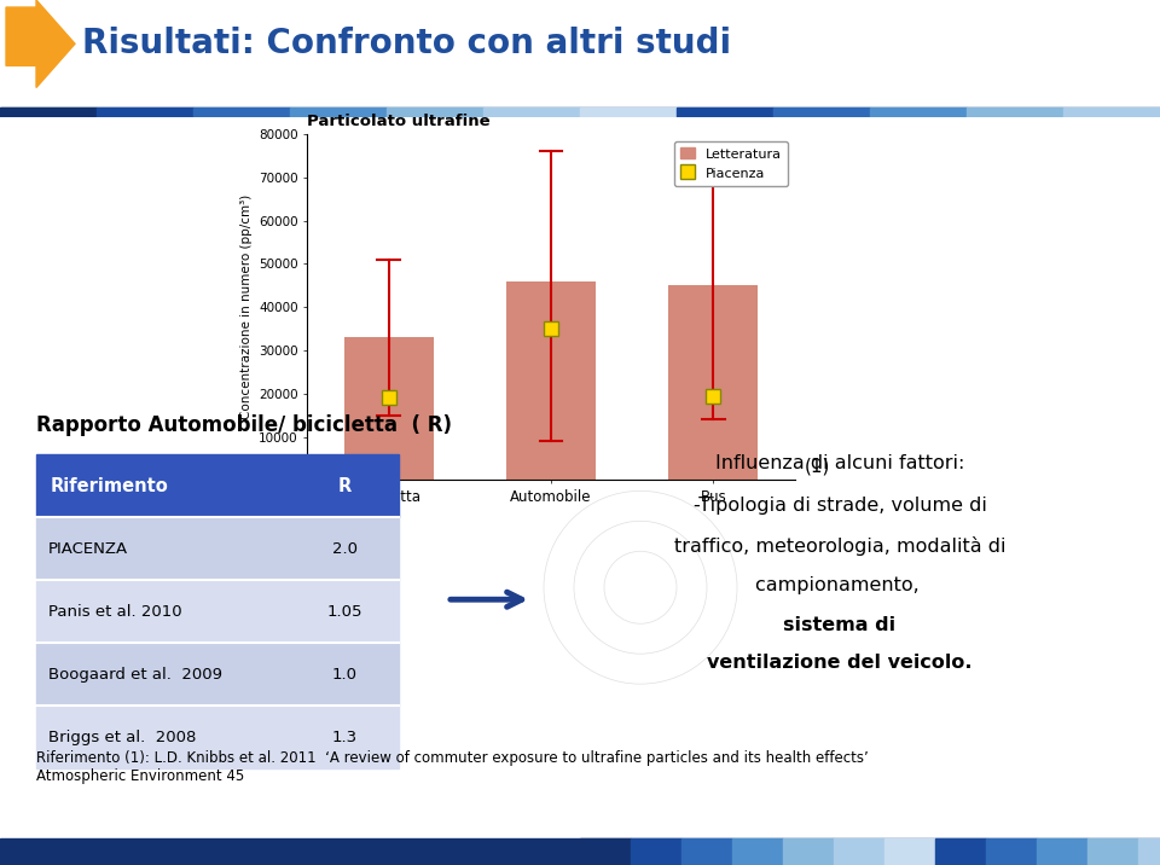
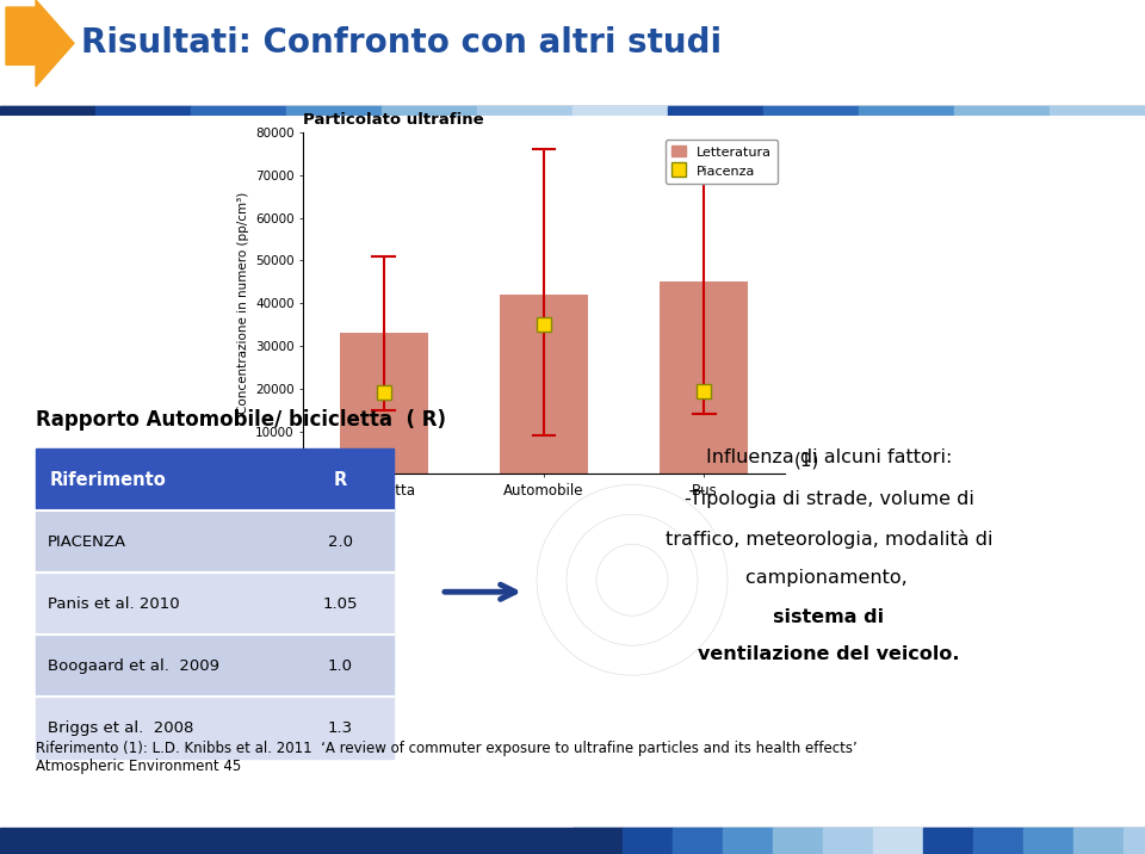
Automobile: 46000 -> 42000
